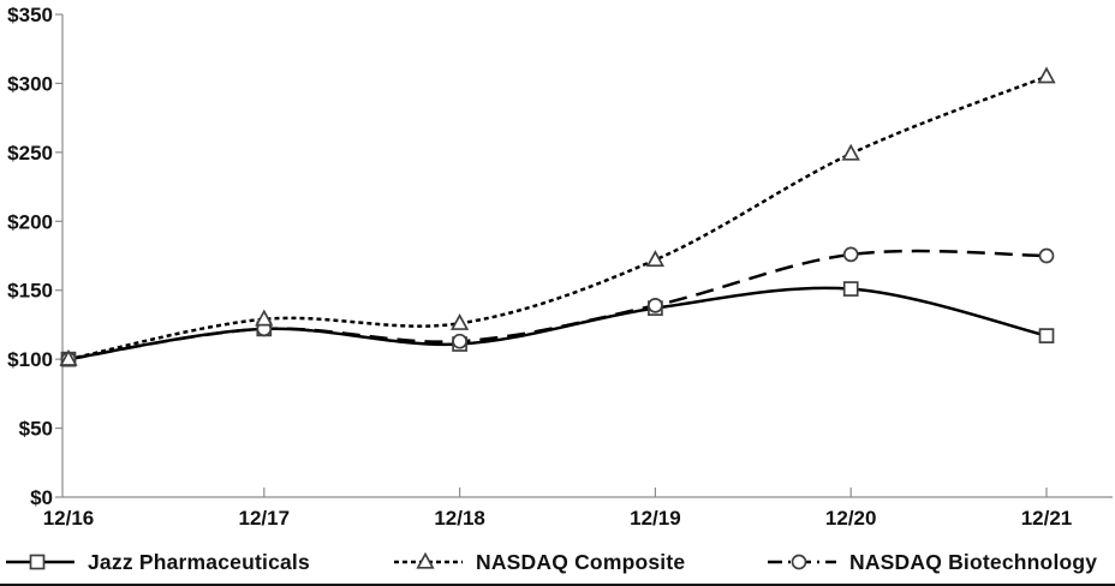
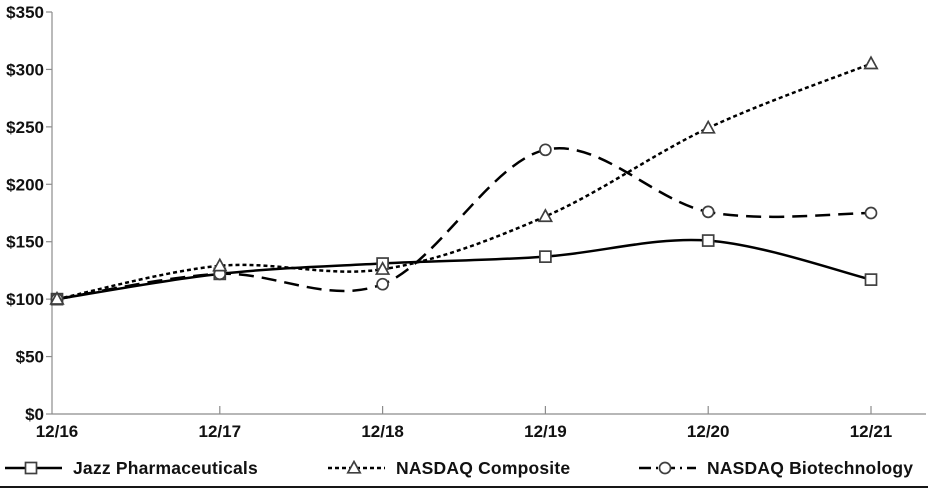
Jazz Pharmaceuticals/12/18: $111 -> $131
NASDAQ Biotechnology/12/19: $139 -> $230
